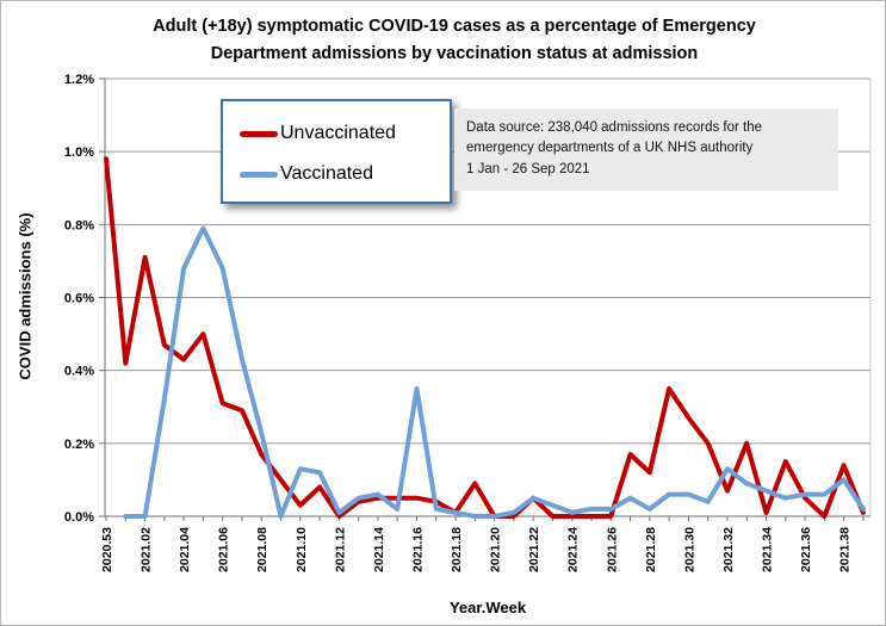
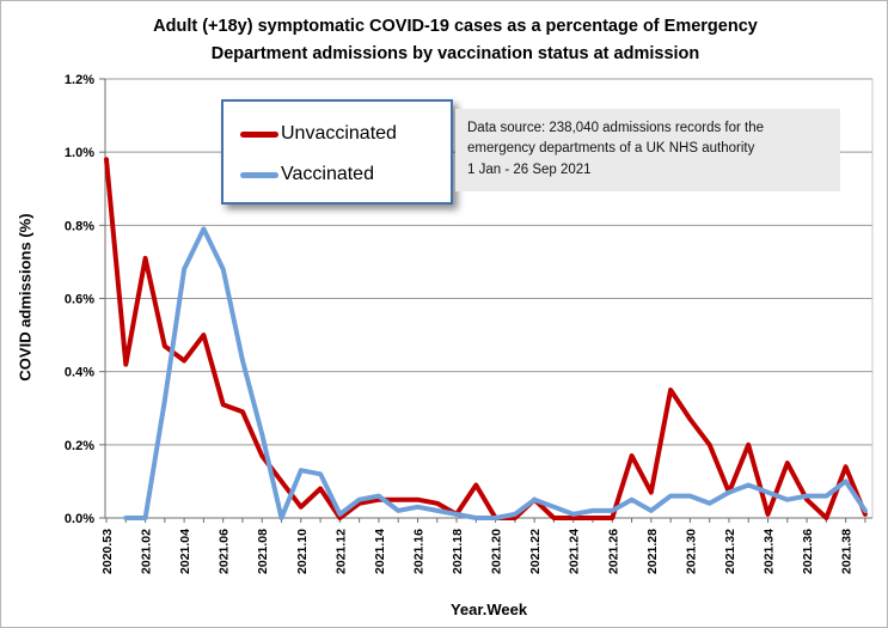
Vaccinated/2021.16: 0.35% -> 0.03%
Unvaccinated/2021.28: 0.12% -> 0.07%
Vaccinated/2021.32: 0.13% -> 0.07%
